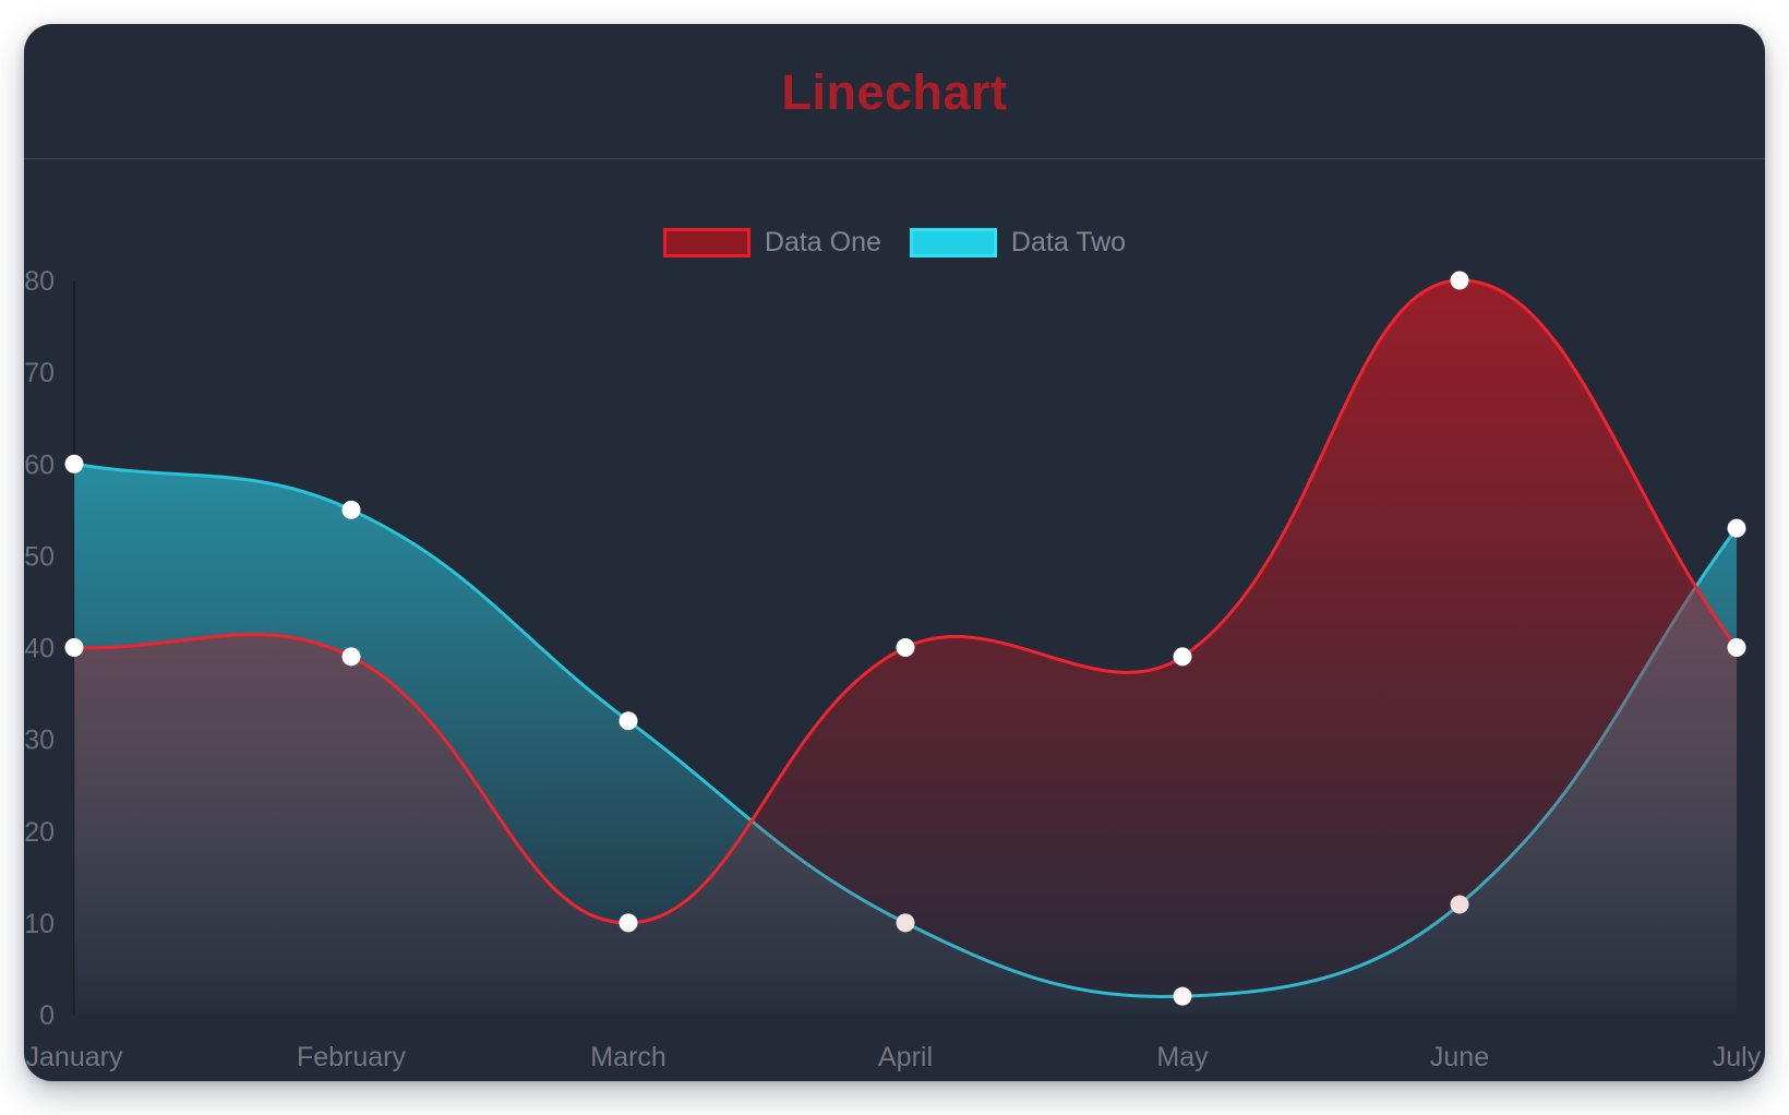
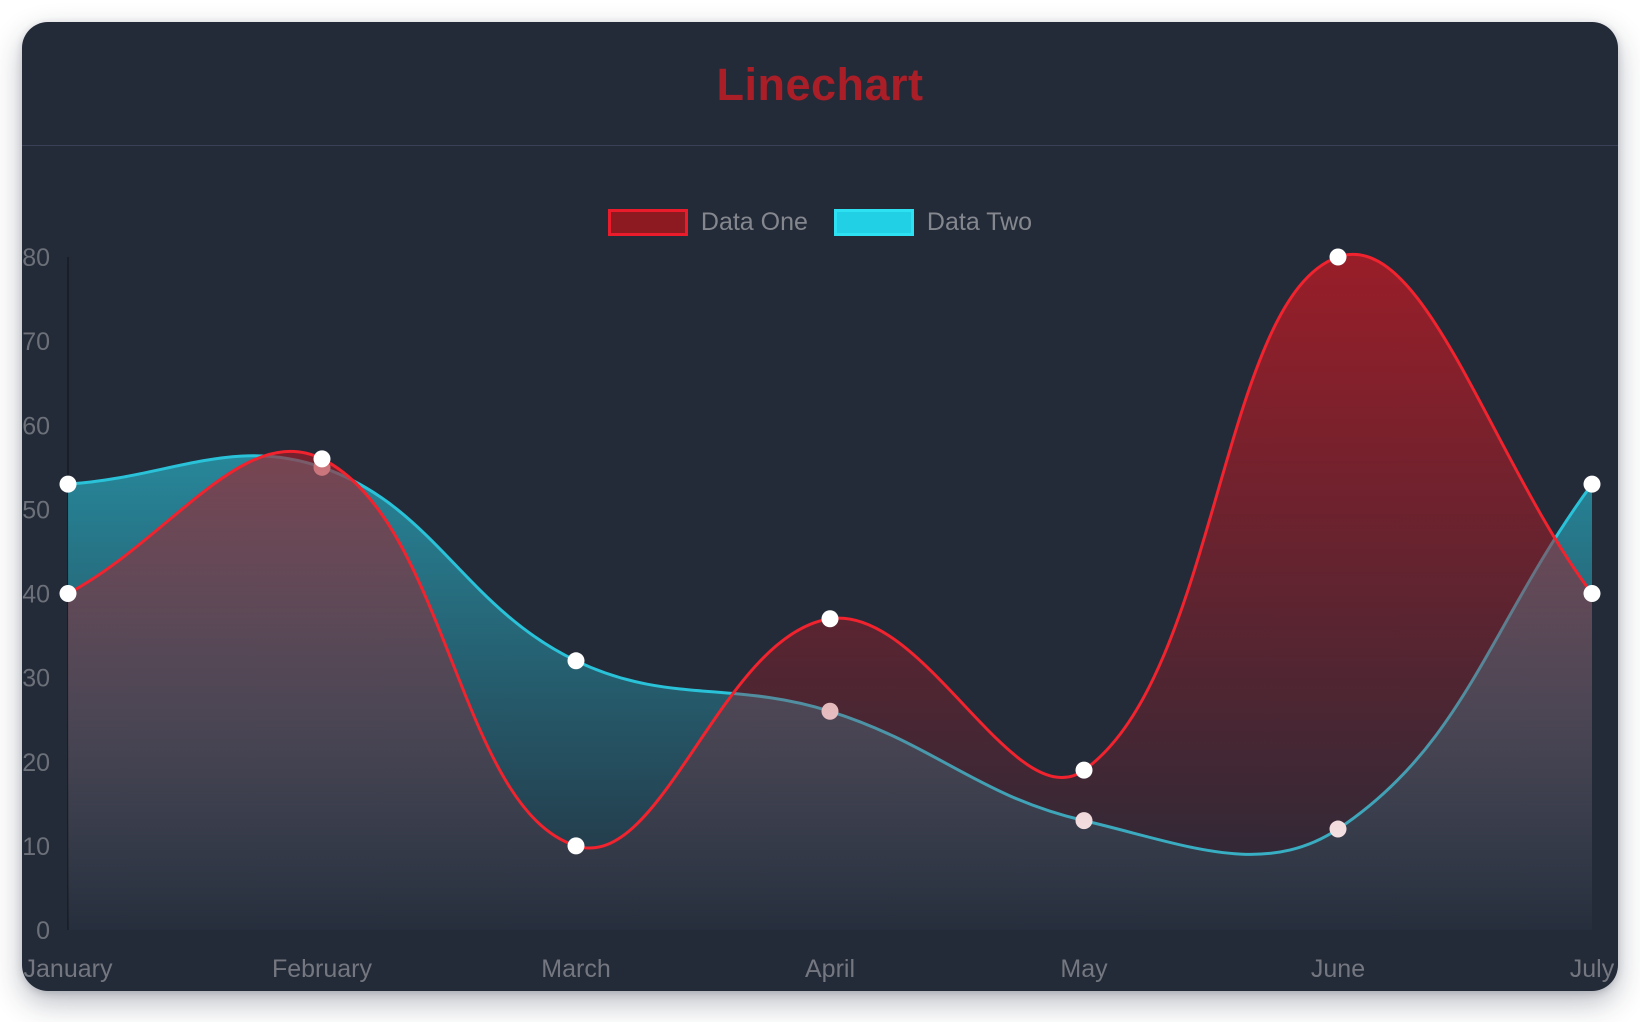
Data Two/January: 60 -> 53
Data One/February: 39 -> 56
Data One/April: 40 -> 37
Data Two/April: 10 -> 26
Data One/May: 39 -> 19
Data Two/May: 2 -> 13
